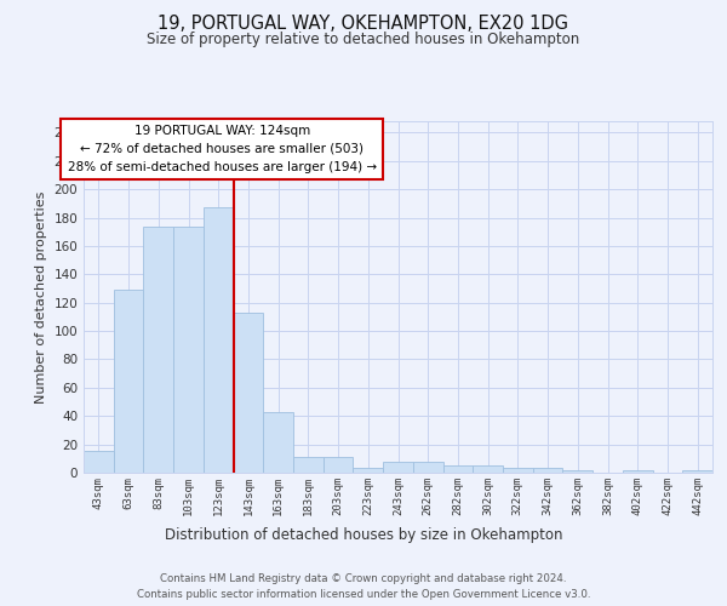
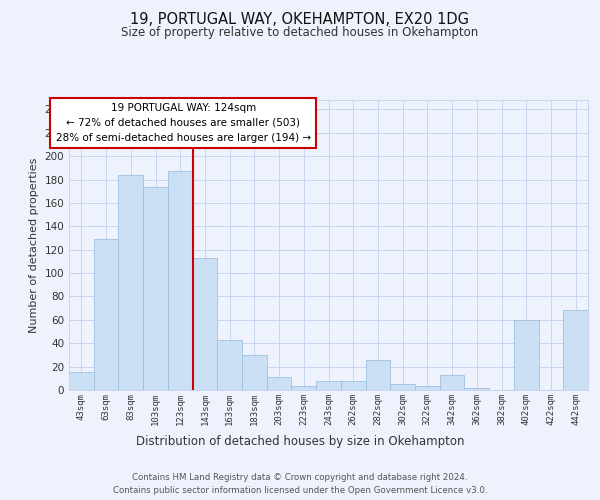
83sqm: 174 -> 184
183sqm: 11 -> 30
282sqm: 5 -> 26
342sqm: 3 -> 13
402sqm: 2 -> 60
442sqm: 2 -> 68
